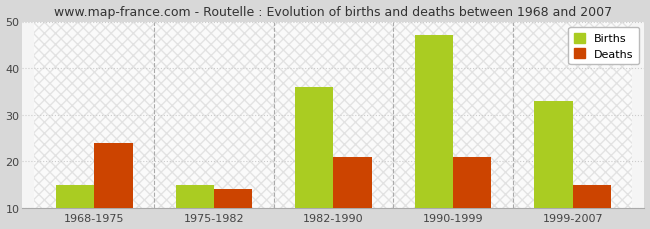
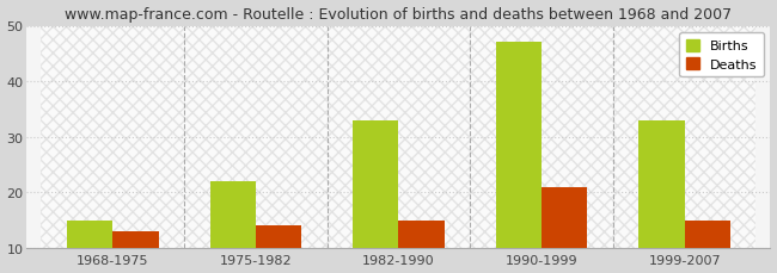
Deaths/1968-1975: 24 -> 13
Births/1975-1982: 15 -> 22
Births/1982-1990: 36 -> 33
Deaths/1982-1990: 21 -> 15
